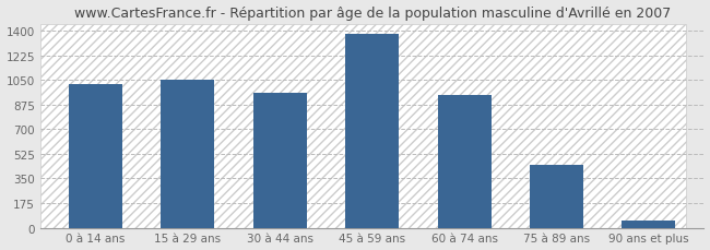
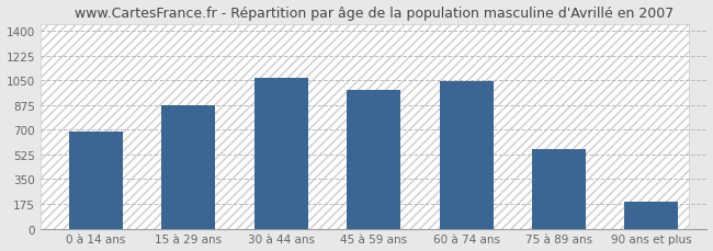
0 à 14 ans: 1020 -> 690
15 à 29 ans: 1050 -> 870
30 à 44 ans: 960 -> 1070
45 à 59 ans: 1380 -> 980
60 à 74 ans: 940 -> 1040
75 à 89 ans: 450 -> 560
90 ans et plus: 50 -> 190
